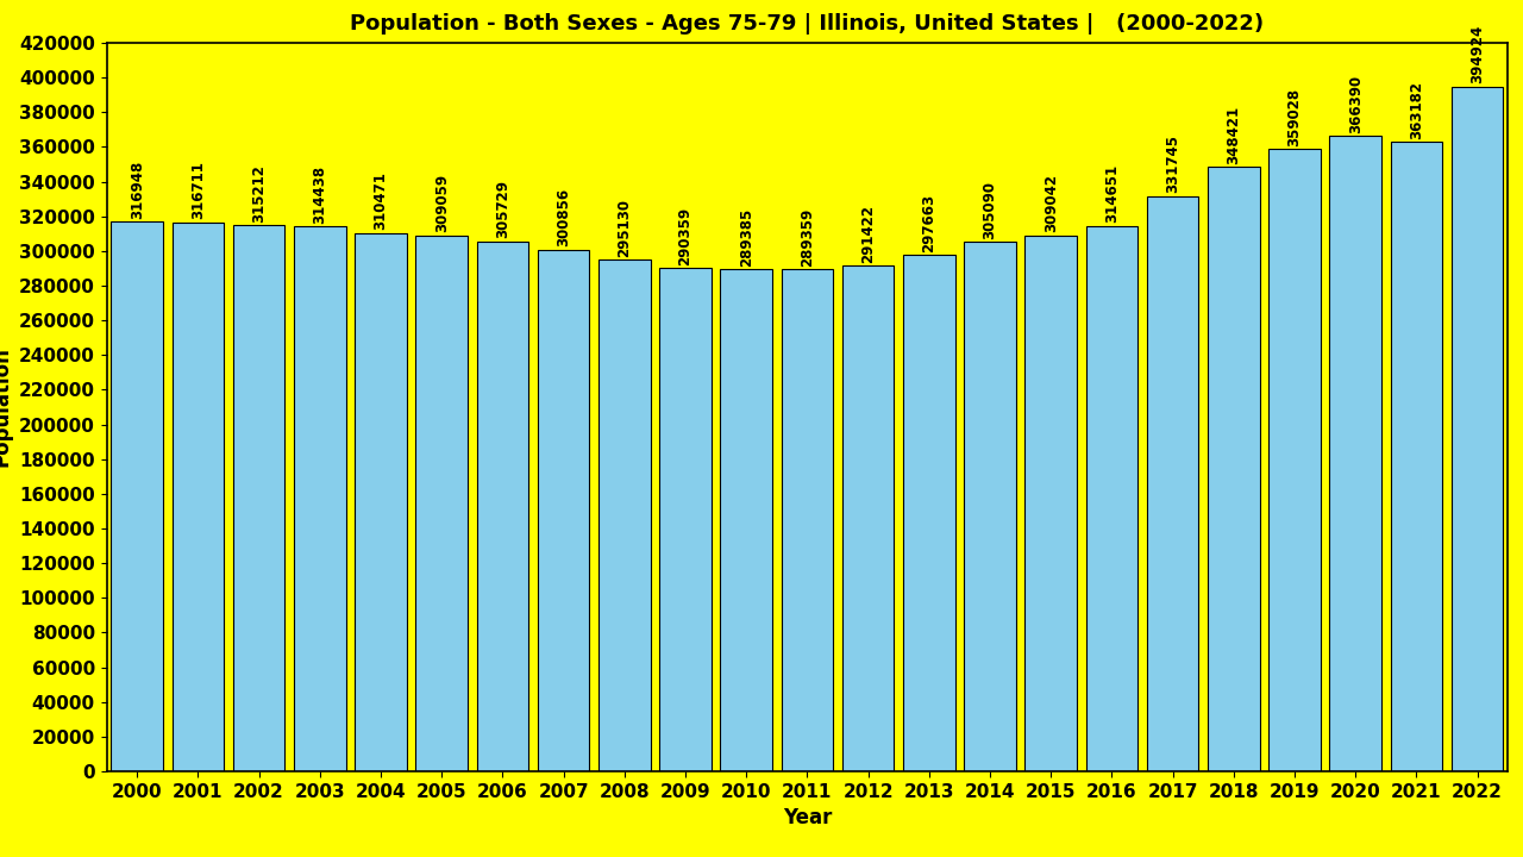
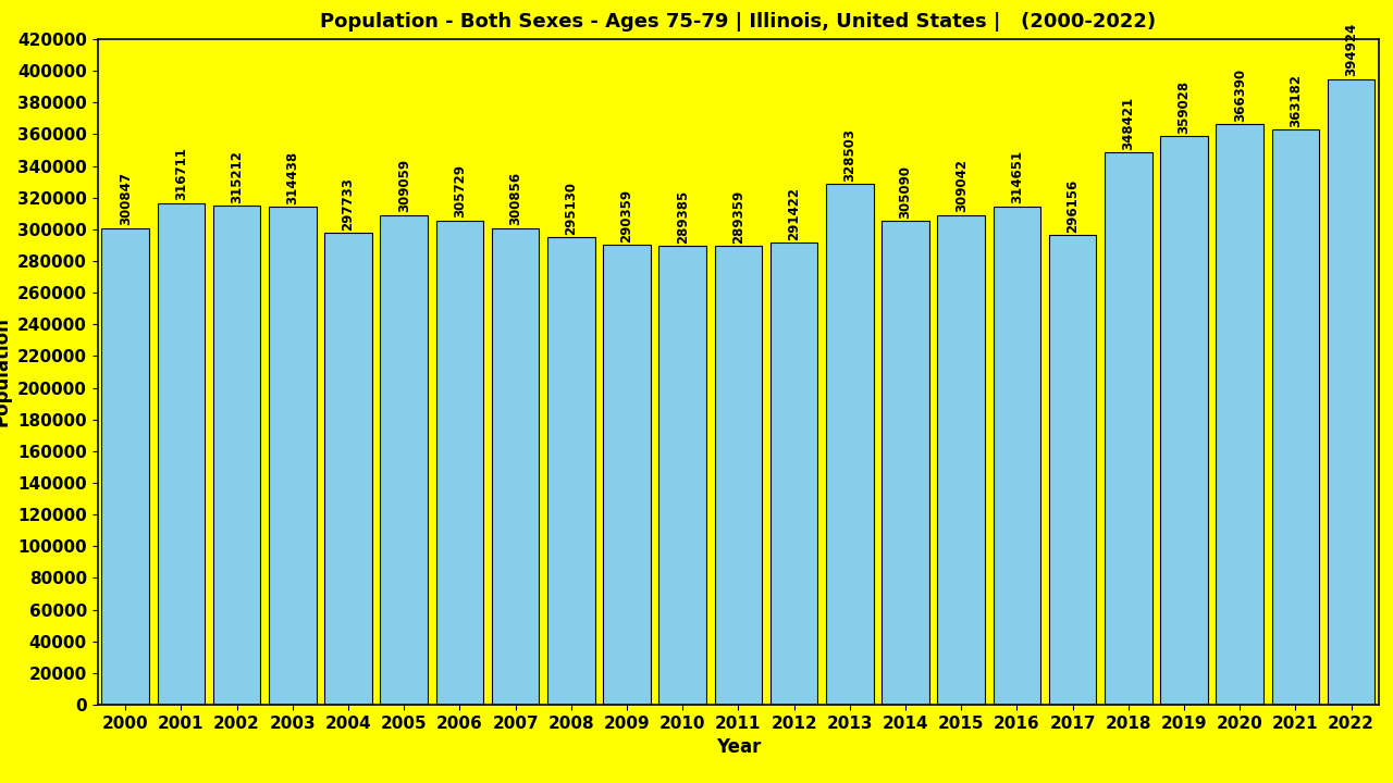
2000: 316948 -> 300847
2004: 310471 -> 297733
2013: 297663 -> 328503
2017: 331745 -> 296156
